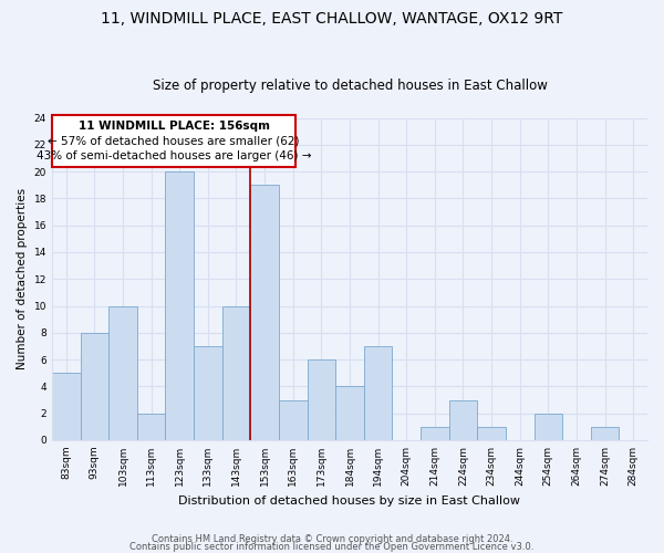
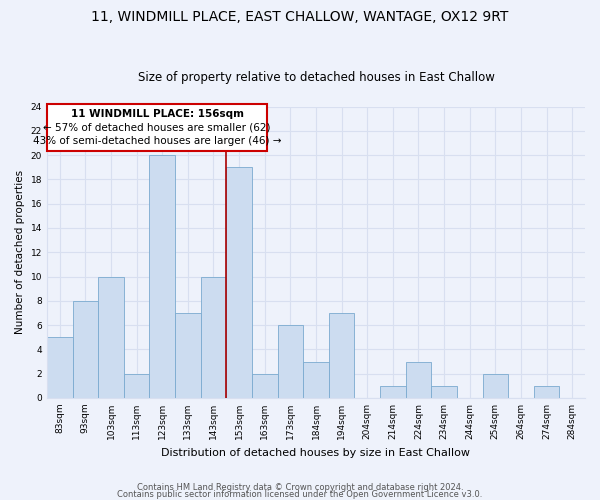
163sqm: 3 -> 2
184sqm: 4 -> 3
